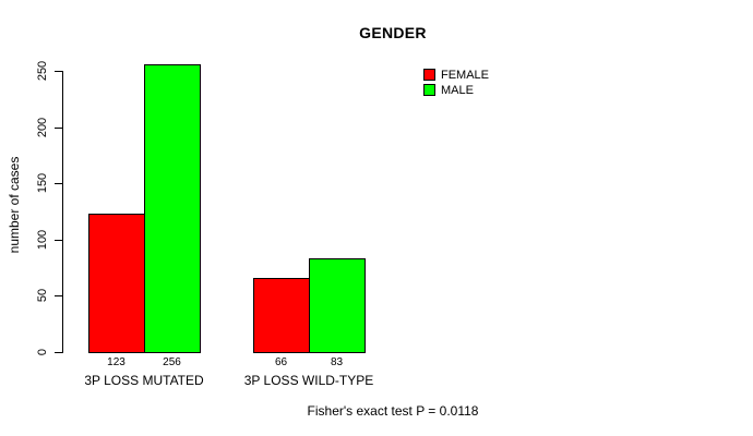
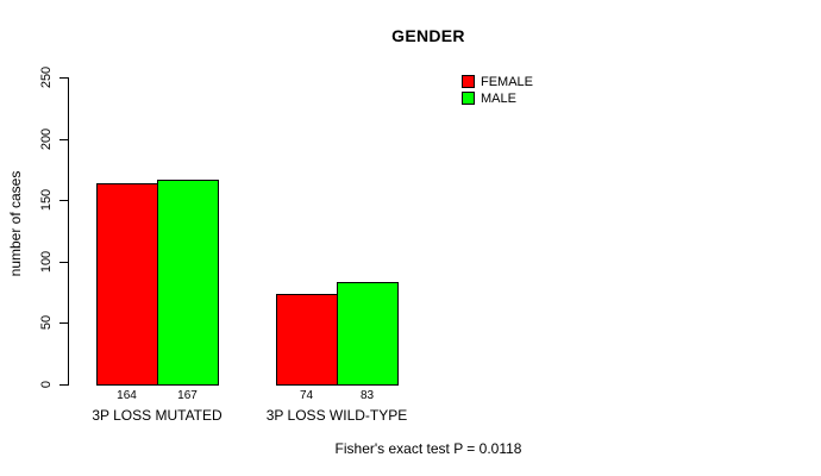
FEMALE/3P LOSS MUTATED: 123 -> 164
MALE/3P LOSS MUTATED: 256 -> 167
FEMALE/3P LOSS WILD-TYPE: 66 -> 74
